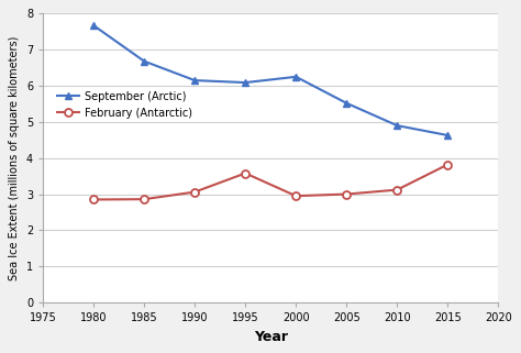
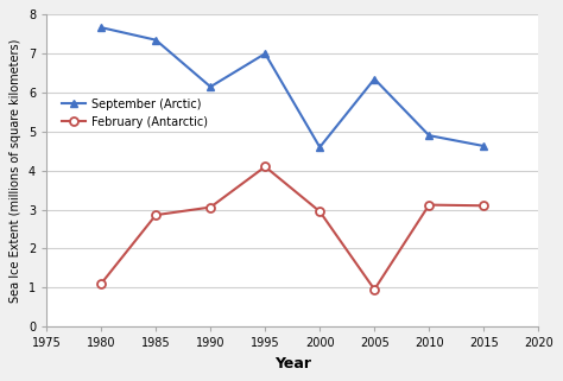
February (Antarctic)/1980: 2.85 -> 1.10
September (Arctic)/1985: 6.68 -> 7.35
September (Arctic)/1995: 6.09 -> 7.00
February (Antarctic)/1995: 3.58 -> 4.10
September (Arctic)/2000: 6.25 -> 4.60
September (Arctic)/2005: 5.52 -> 6.35
February (Antarctic)/2005: 3.00 -> 0.95
February (Antarctic)/2015: 3.82 -> 3.10
